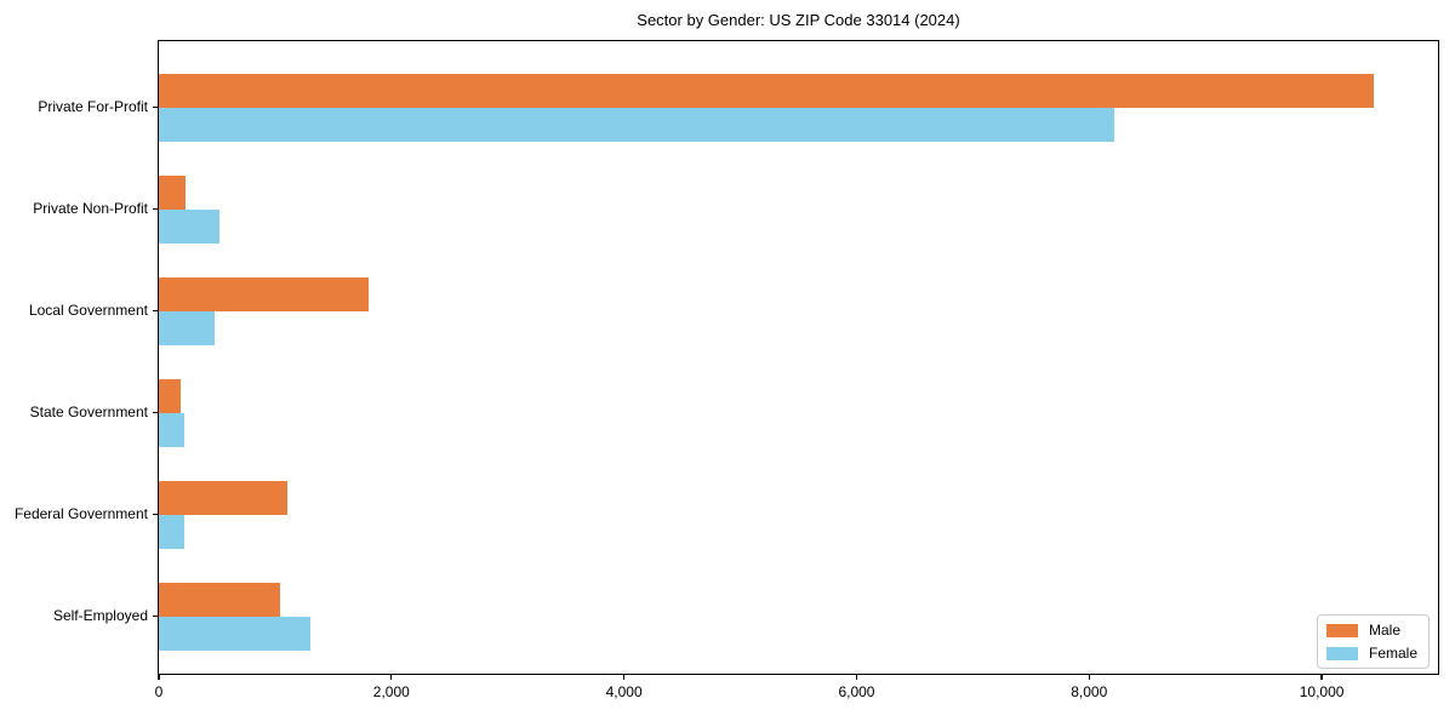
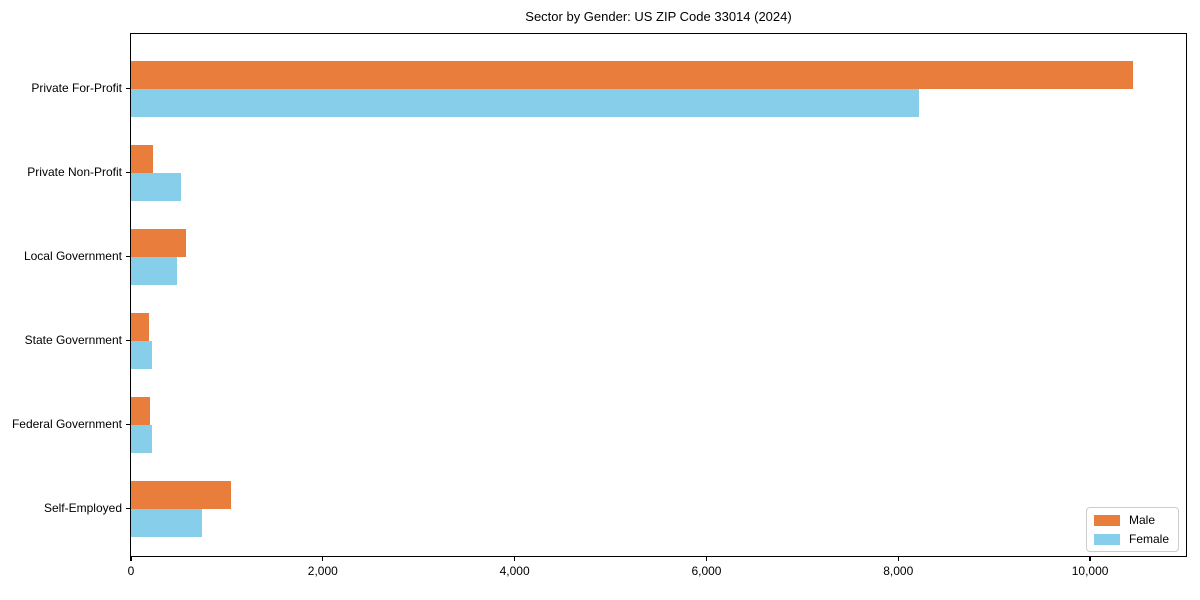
Male/Local Government: 1800 -> 600
Male/Federal Government: 1100 -> 200
Female/Self-Employed: 1300 -> 700
